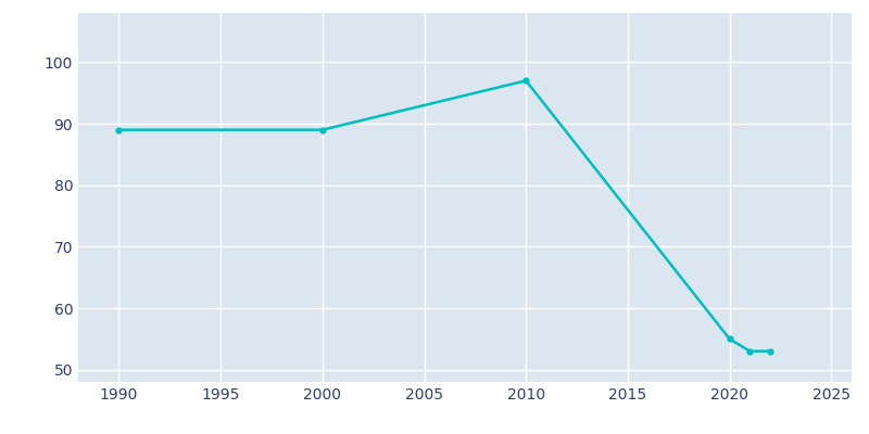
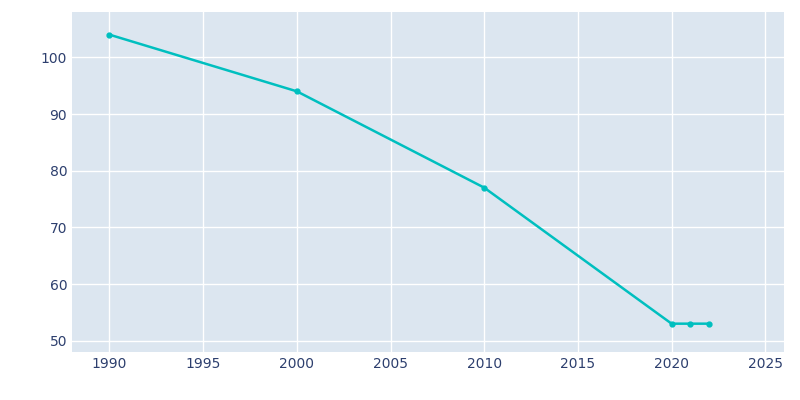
1990: 89 -> 104
2000: 89 -> 94
2010: 97 -> 77
2020: 55 -> 53
